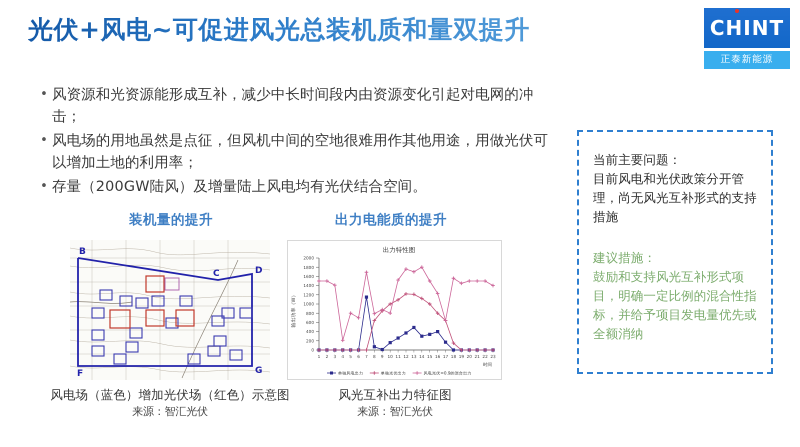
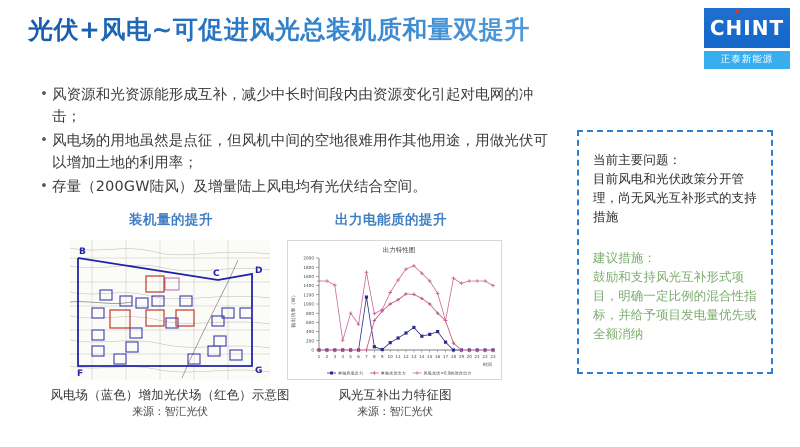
风电光伏=0.9的混合出力/6: 700 -> 600
风电光伏=0.9的混合出力/10: 800 -> 1200
风电光伏=0.9的混合出力/13: 1700 -> 1800
风电光伏=0.9的混合出力/14: 1800 -> 1700
